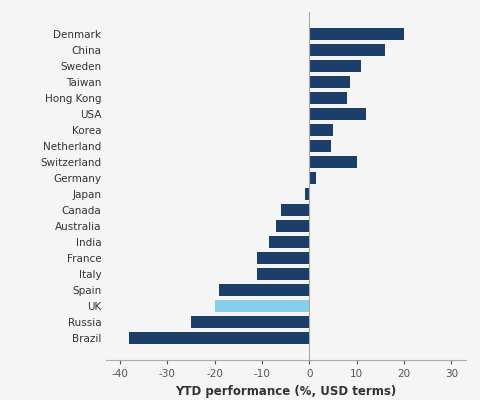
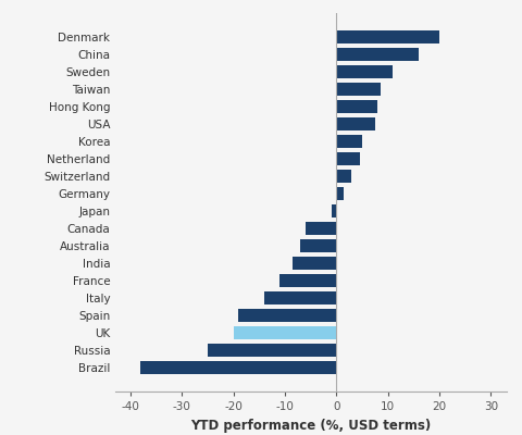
USA: 12.0 -> 7.5
Switzerland: 10.0 -> 3.0
Italy: -11.0 -> -14.0
